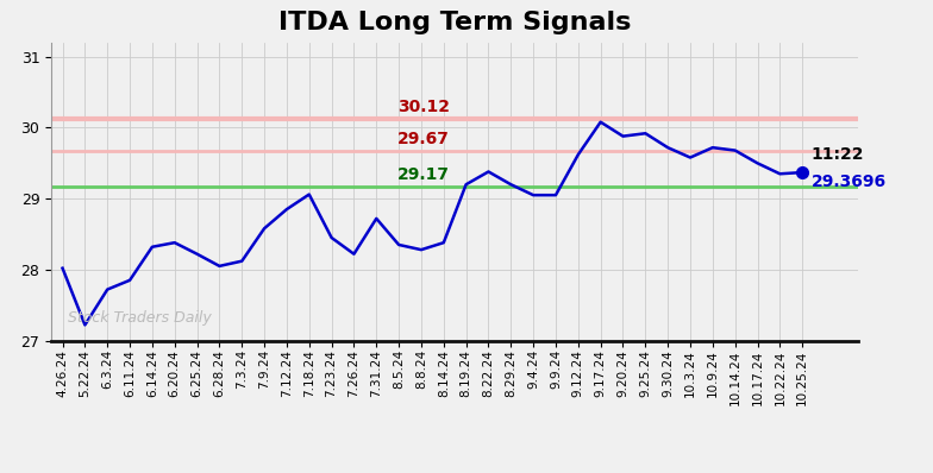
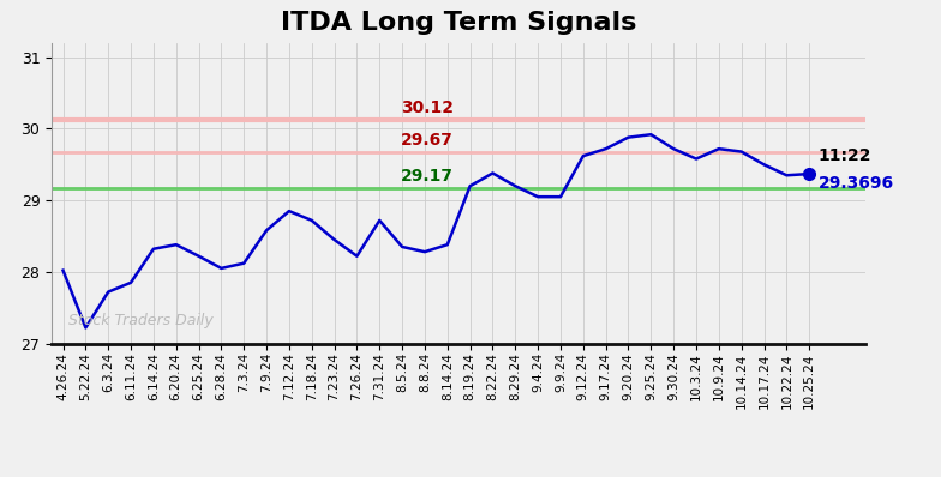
7.18.24: 29.06 -> 28.72
9.17.24: 30.08 -> 29.72
